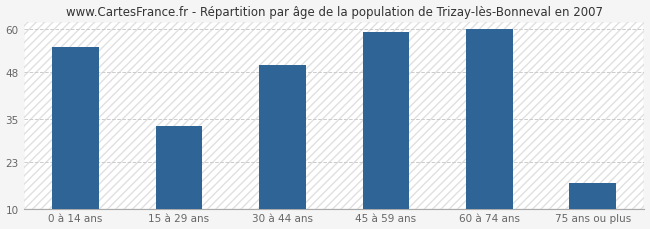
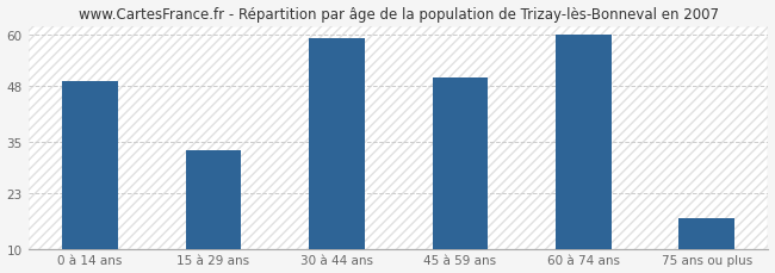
0 à 14 ans: 55 -> 49
30 à 44 ans: 50 -> 59
45 à 59 ans: 59 -> 50
